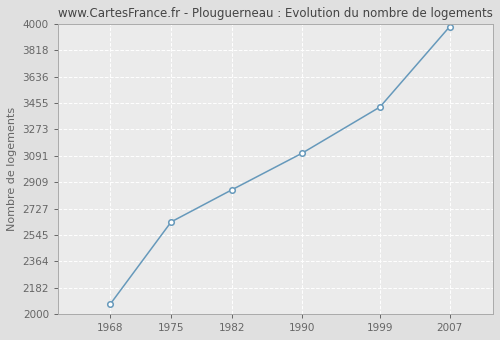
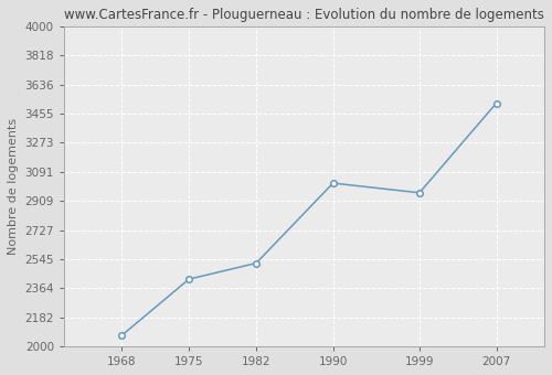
1975: 2640 -> 2420
1982: 2860 -> 2520
1990: 3110 -> 3020
1999: 3430 -> 2960
2007: 3980 -> 3520
